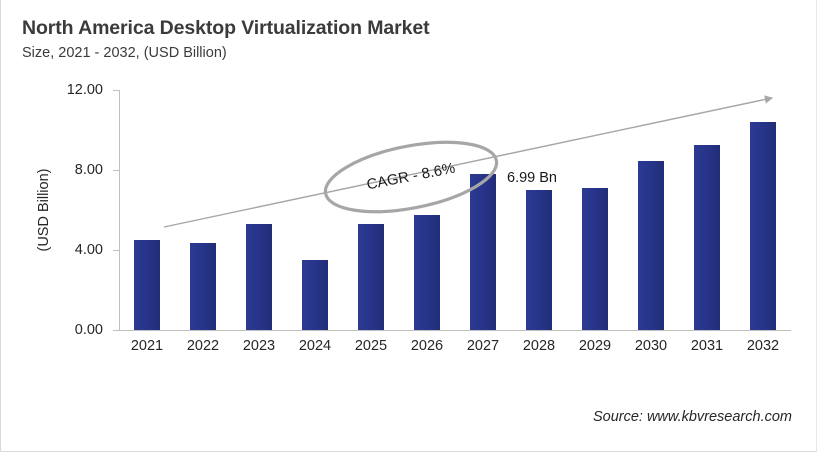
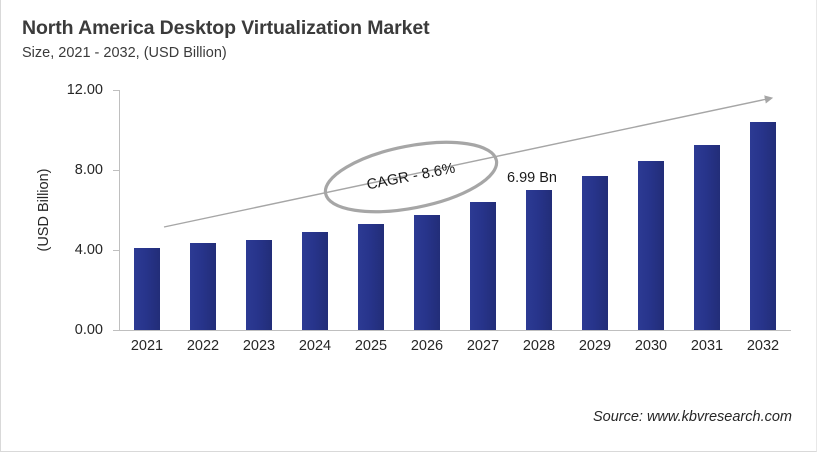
2021: 4.5 -> 4.1
2023: 5.3 -> 4.5
2024: 3.5 -> 4.9
2027: 7.8 -> 6.4
2029: 7.1 -> 7.7
